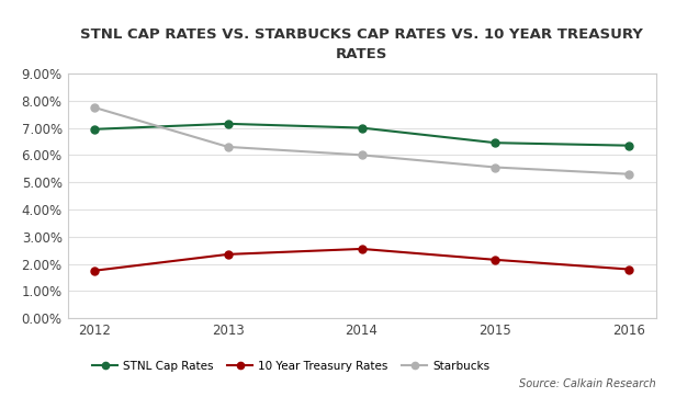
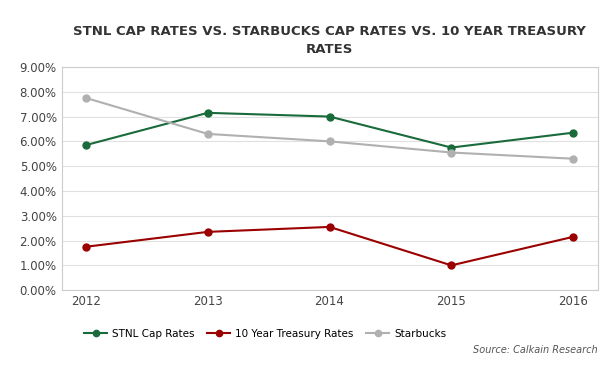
STNL Cap Rates/2012: 6.95% -> 5.85%
STNL Cap Rates/2015: 6.45% -> 5.75%
10 Year Treasury Rates/2015: 2.15% -> 1.00%
10 Year Treasury Rates/2016: 1.80% -> 2.15%
